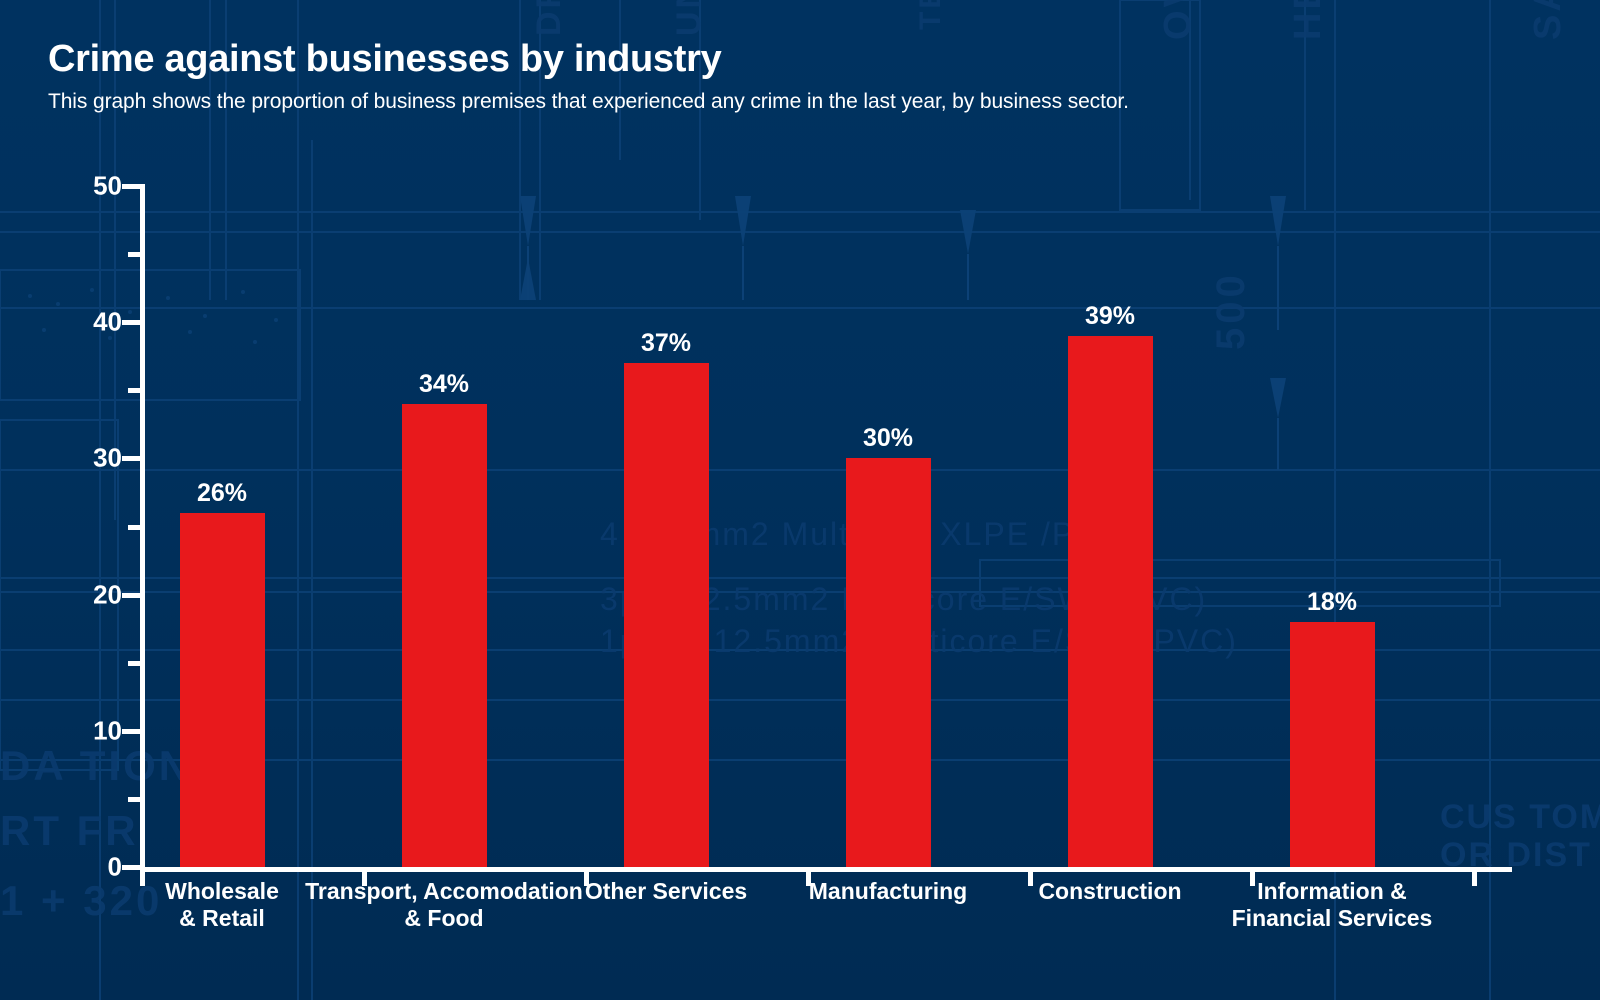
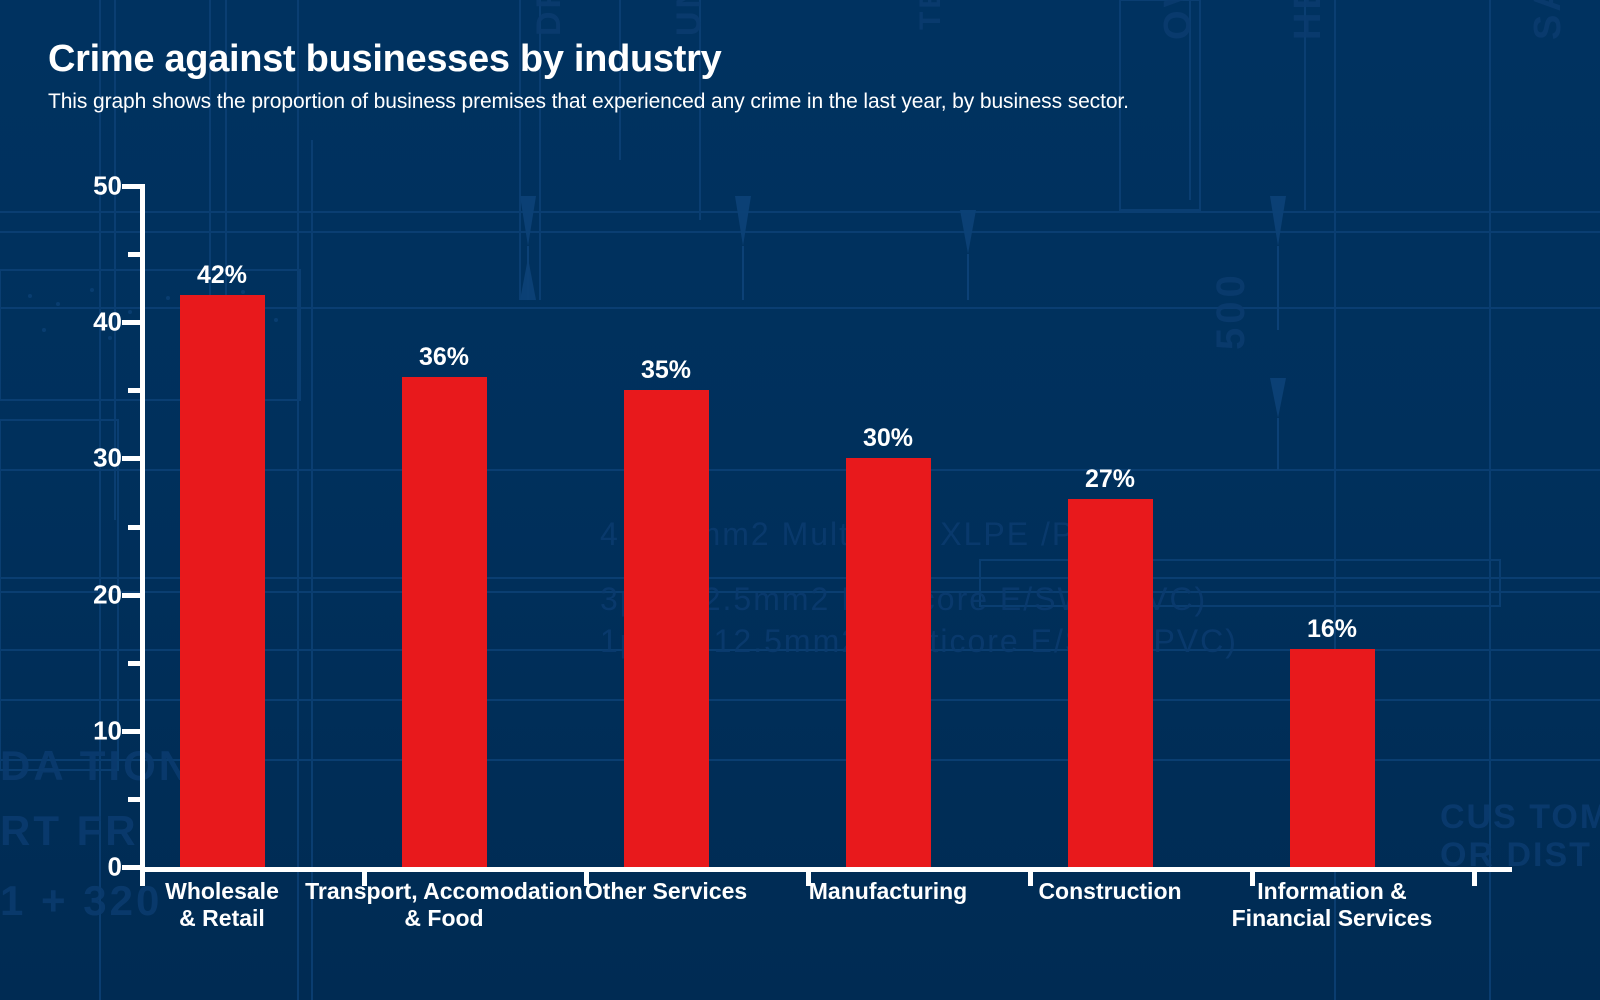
Wholesale & Retail: 26% -> 42%
Transport, Accomodation & Food: 34% -> 36%
Other Services: 37% -> 35%
Construction: 39% -> 27%
Information & Financial Services: 18% -> 16%
